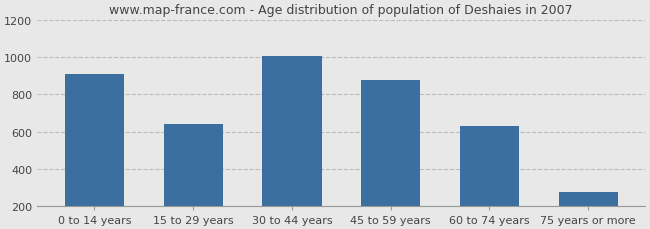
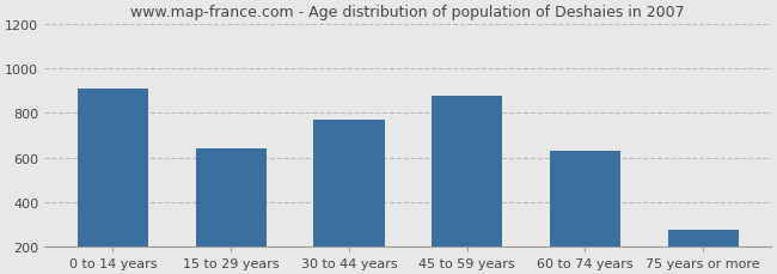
30 to 44 years: 1000 -> 770
